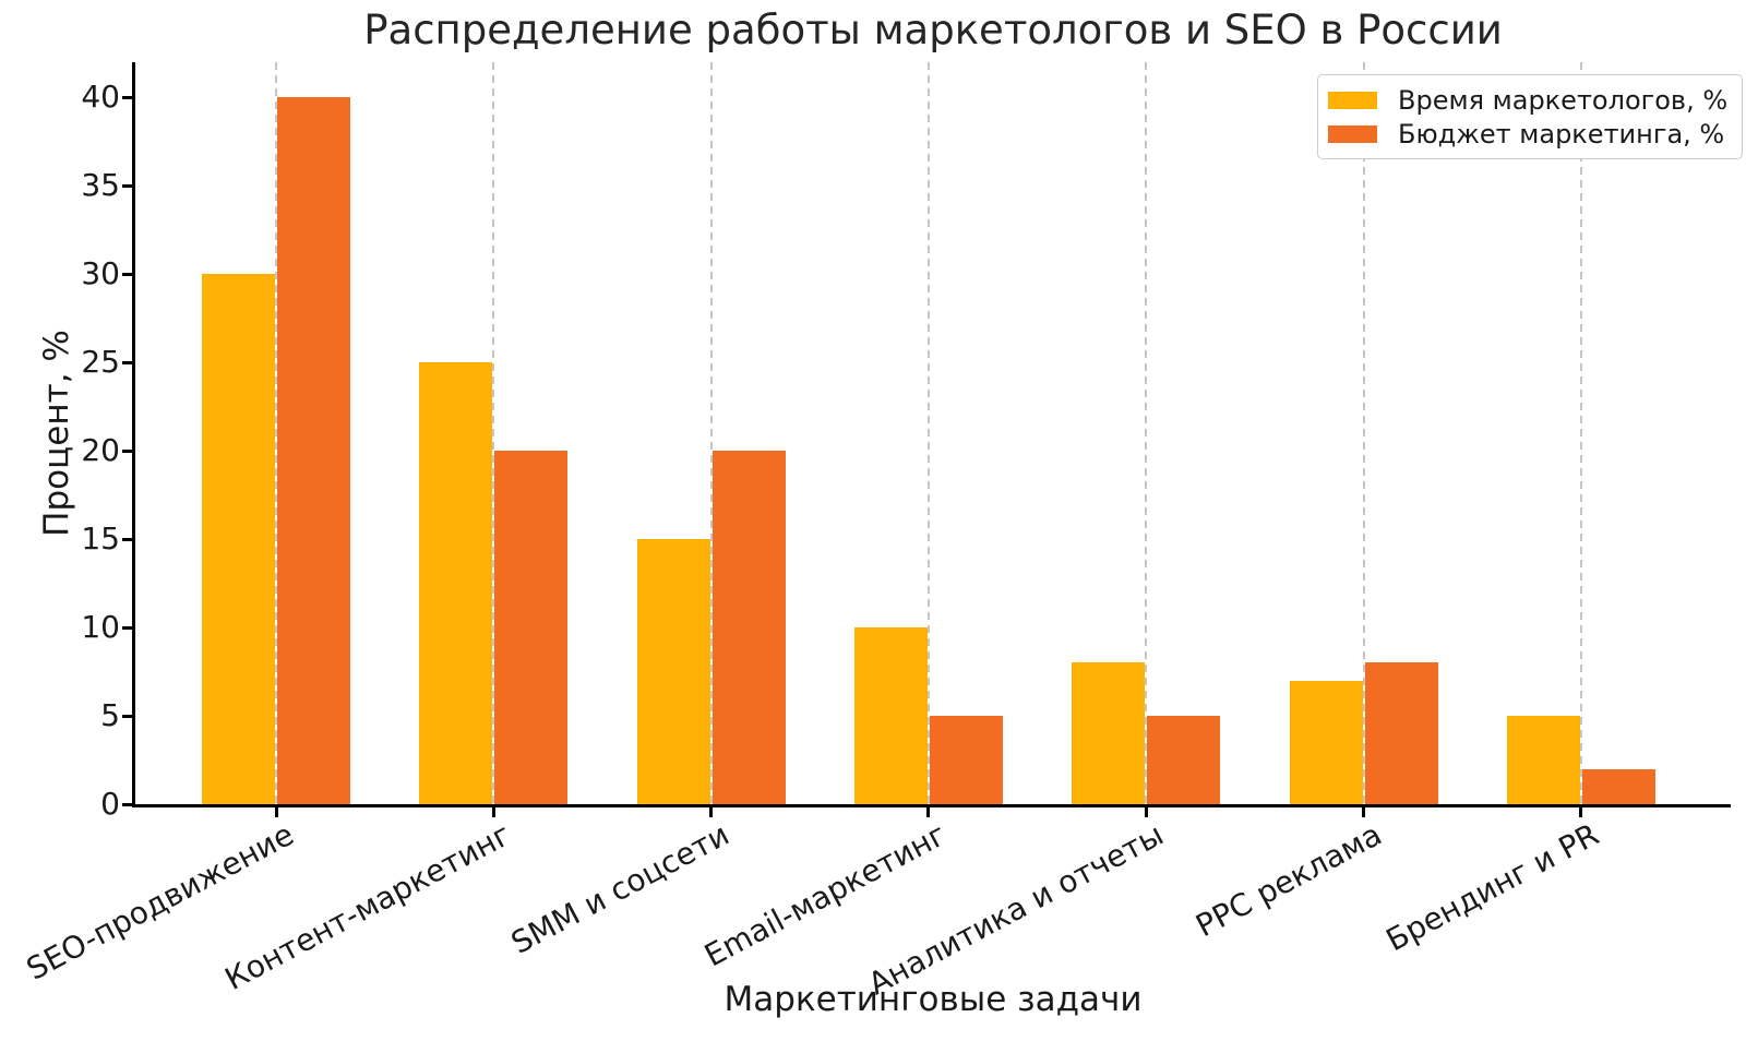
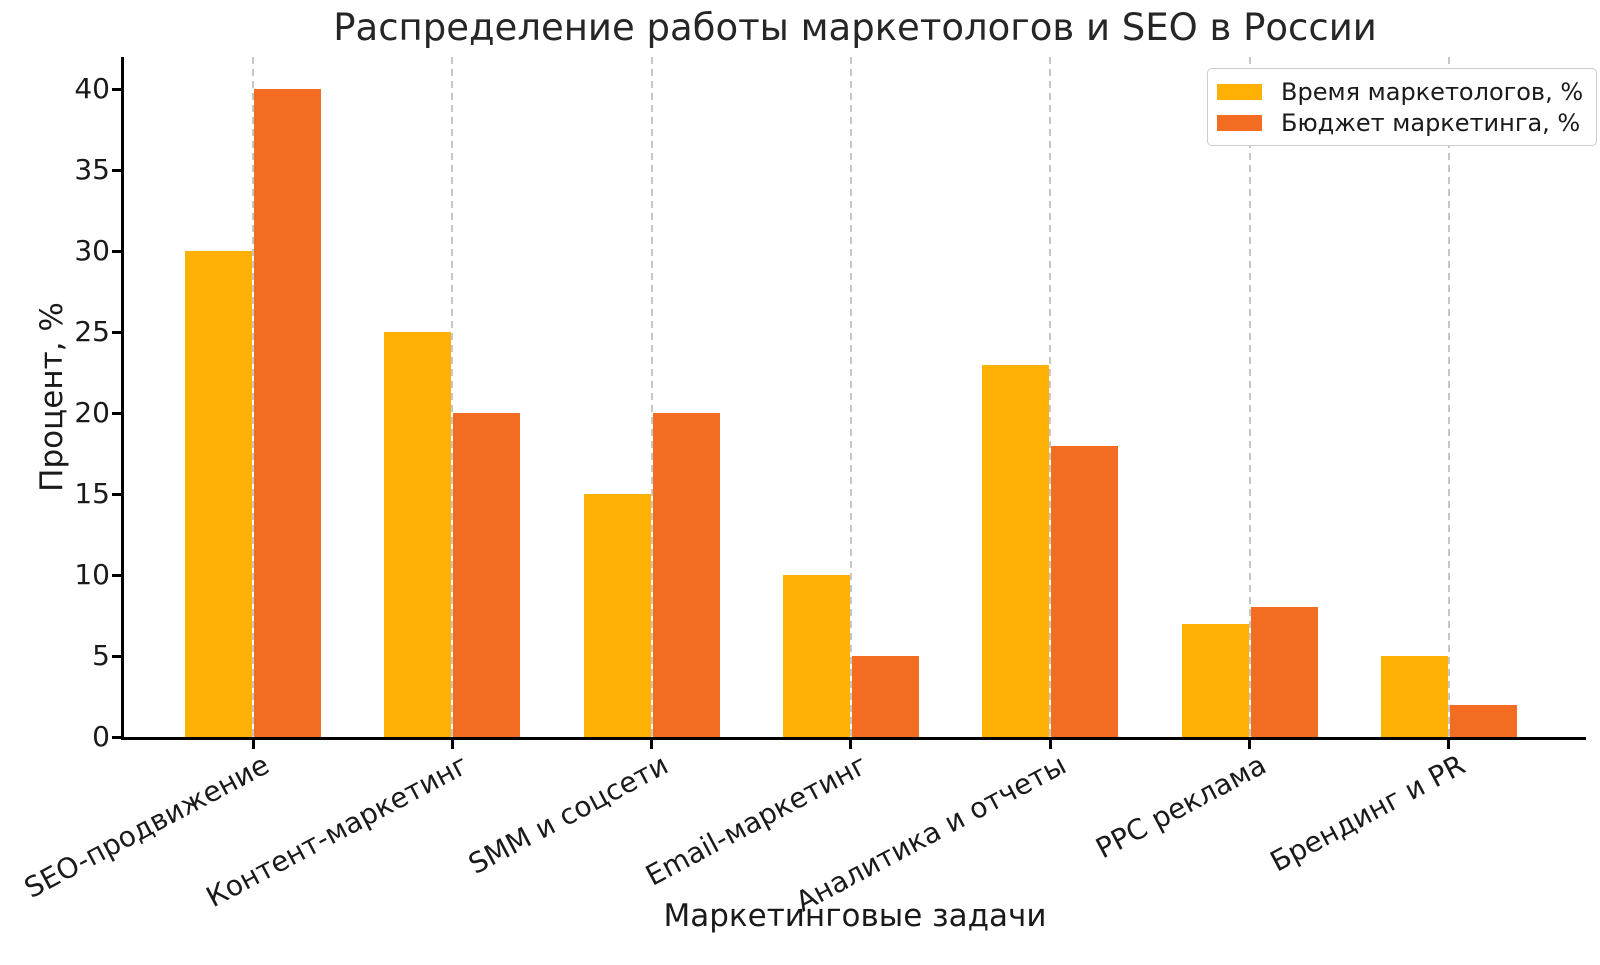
Время маркетологов, %/Аналитика и отчеты: 8 -> 23
Бюджет маркетинга, %/Аналитика и отчеты: 5 -> 18
